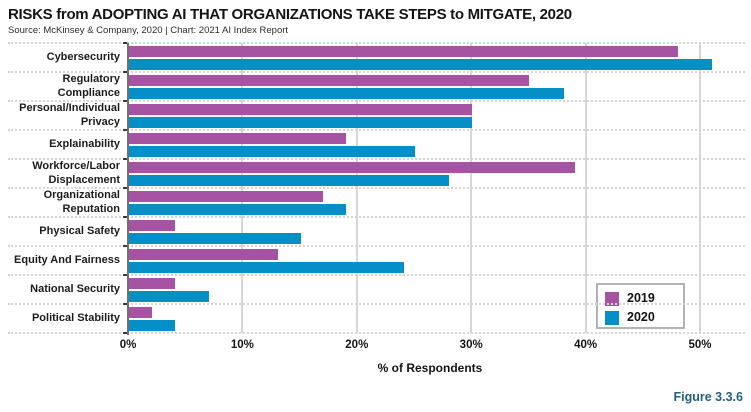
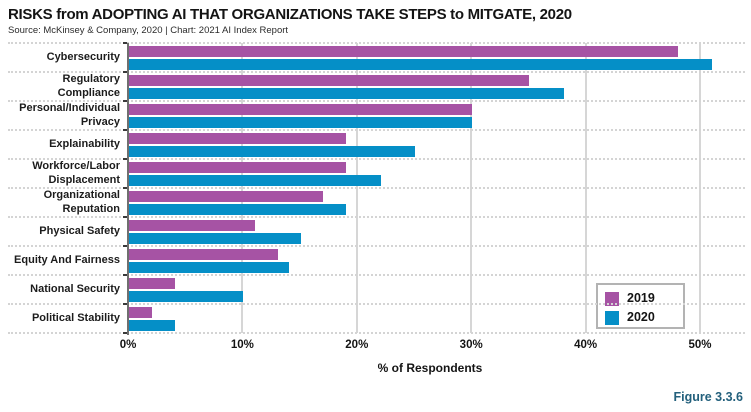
2019/Workforce/Labor Displacement: 39% -> 19%
2020/Workforce/Labor Displacement: 28% -> 22%
2019/Physical Safety: 4% -> 11%
2020/Equity And Fairness: 24% -> 14%
2020/National Security: 7% -> 10%
